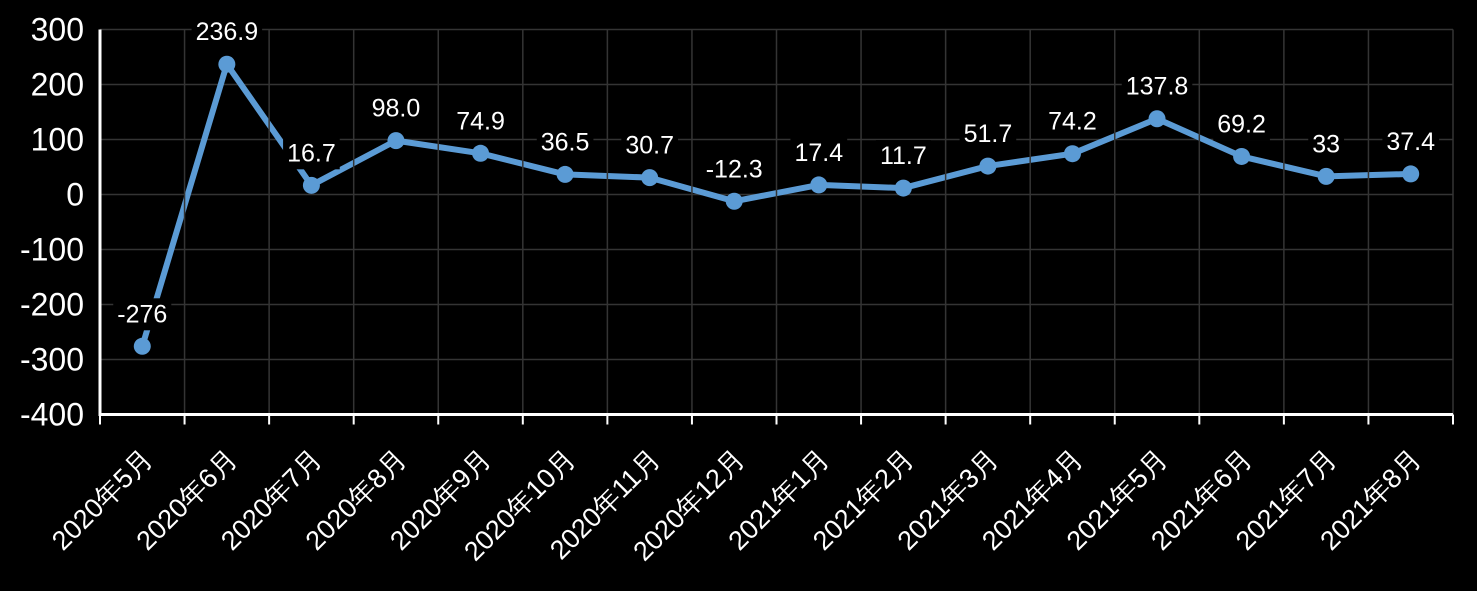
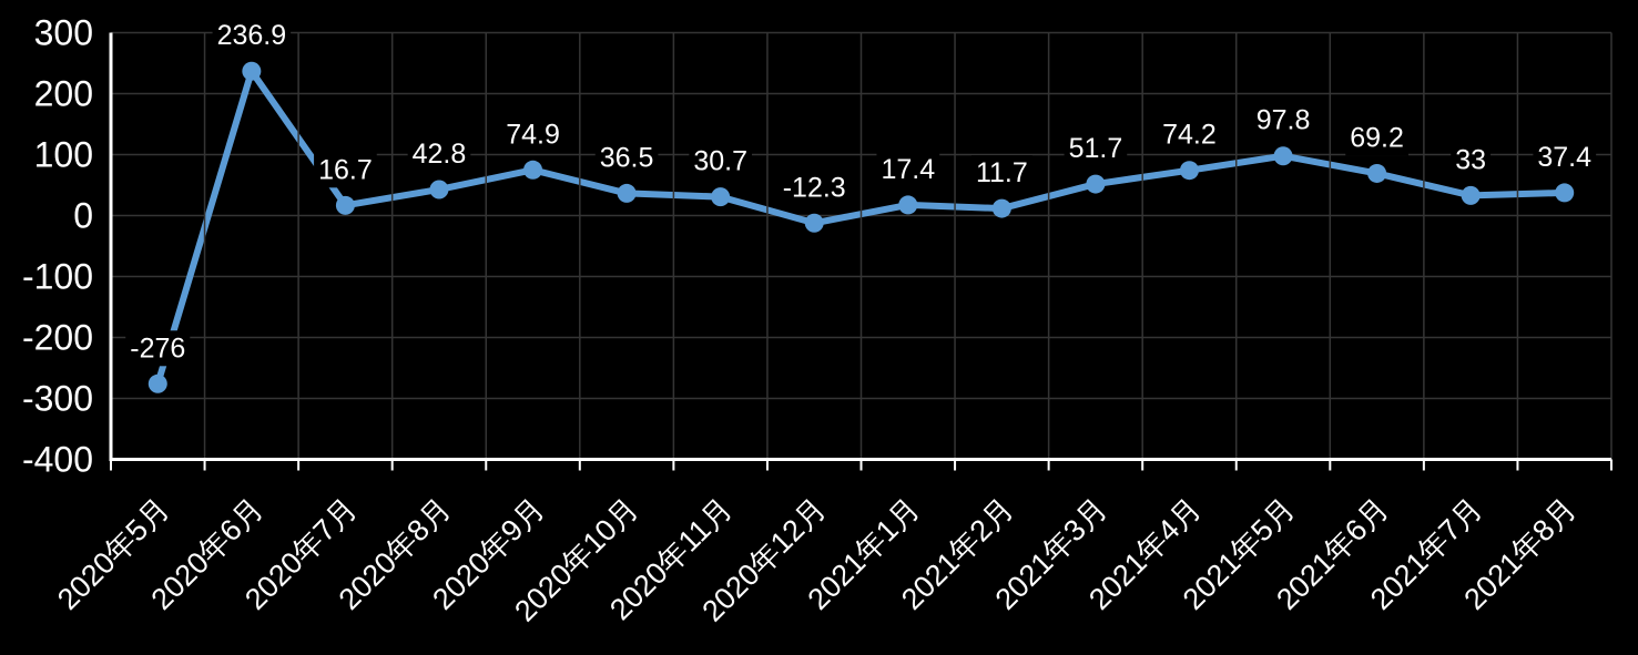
2020年8月: 98.0 -> 42.8
2021年5月: 137.8 -> 97.8
